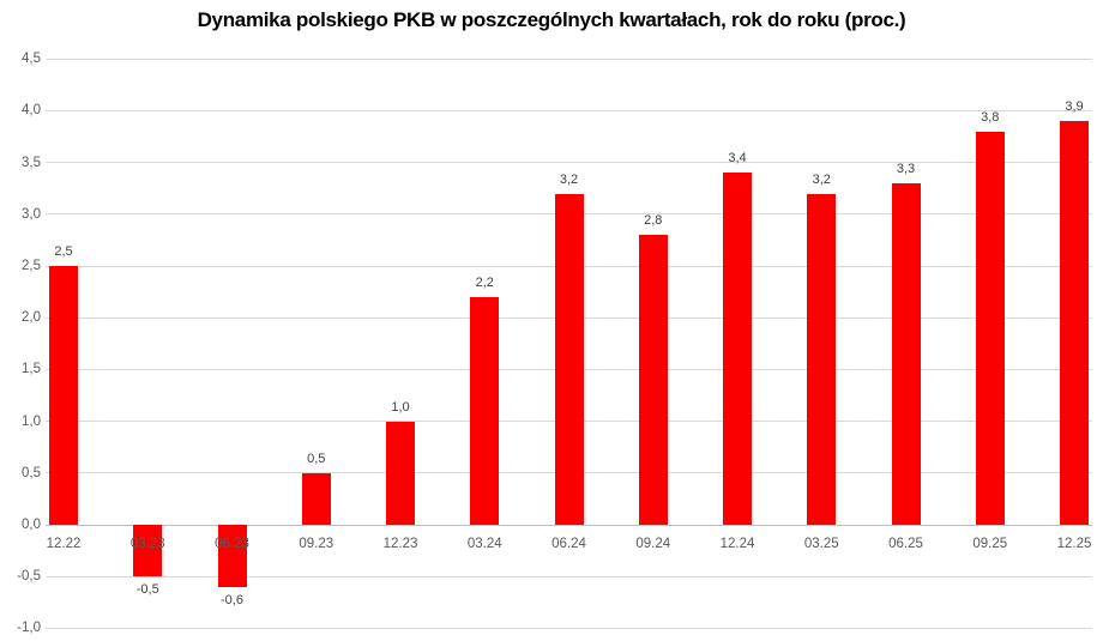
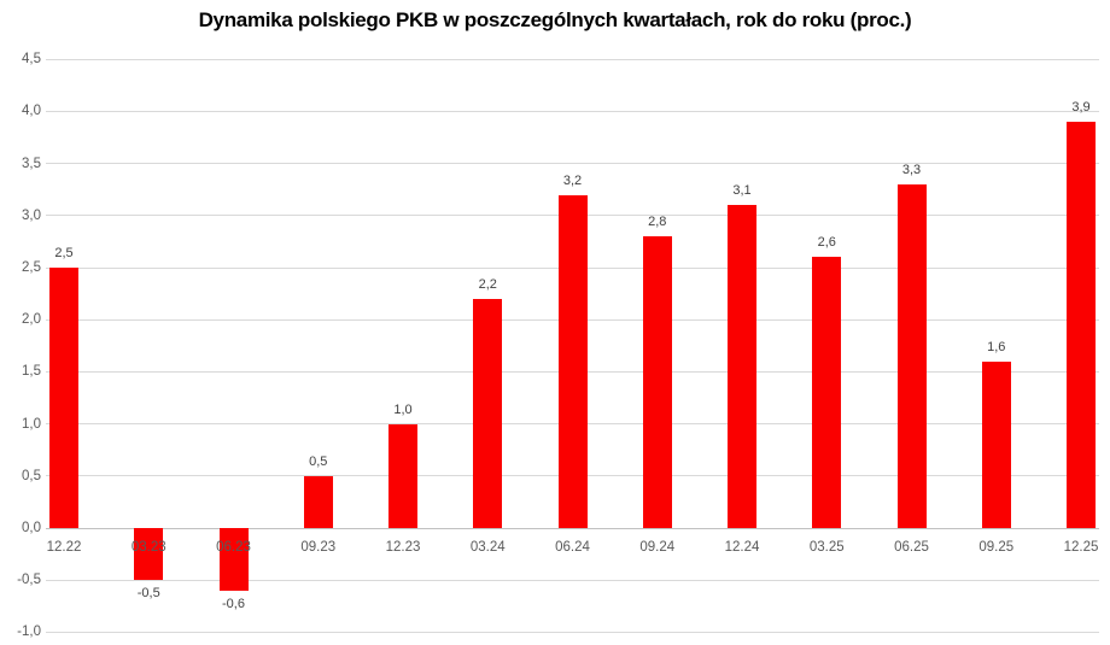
12.24: 3,4 -> 3,1
03.25: 3,2 -> 2,6
09.25: 3,8 -> 1,6
